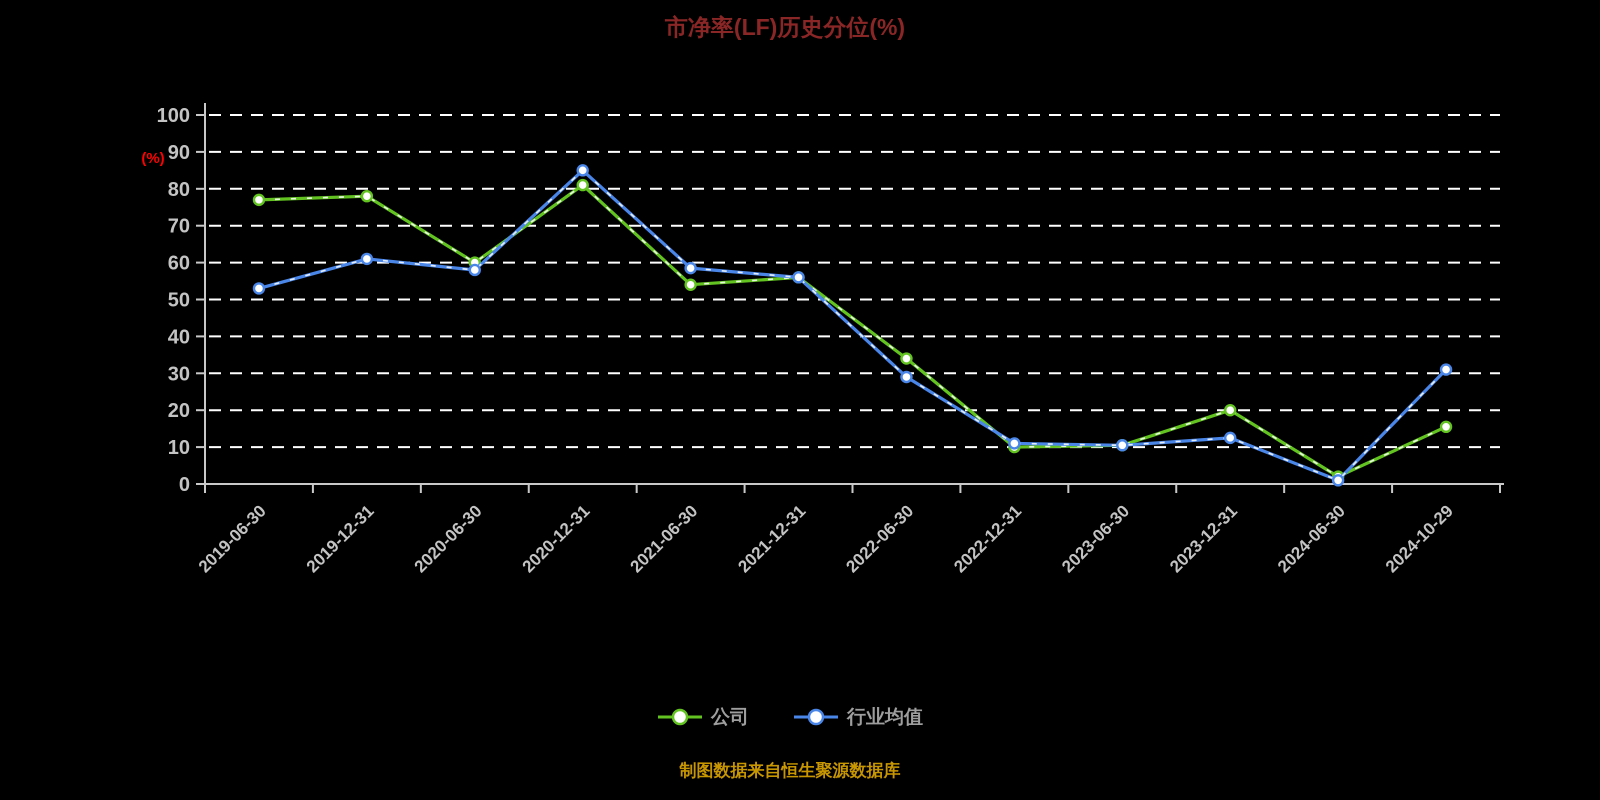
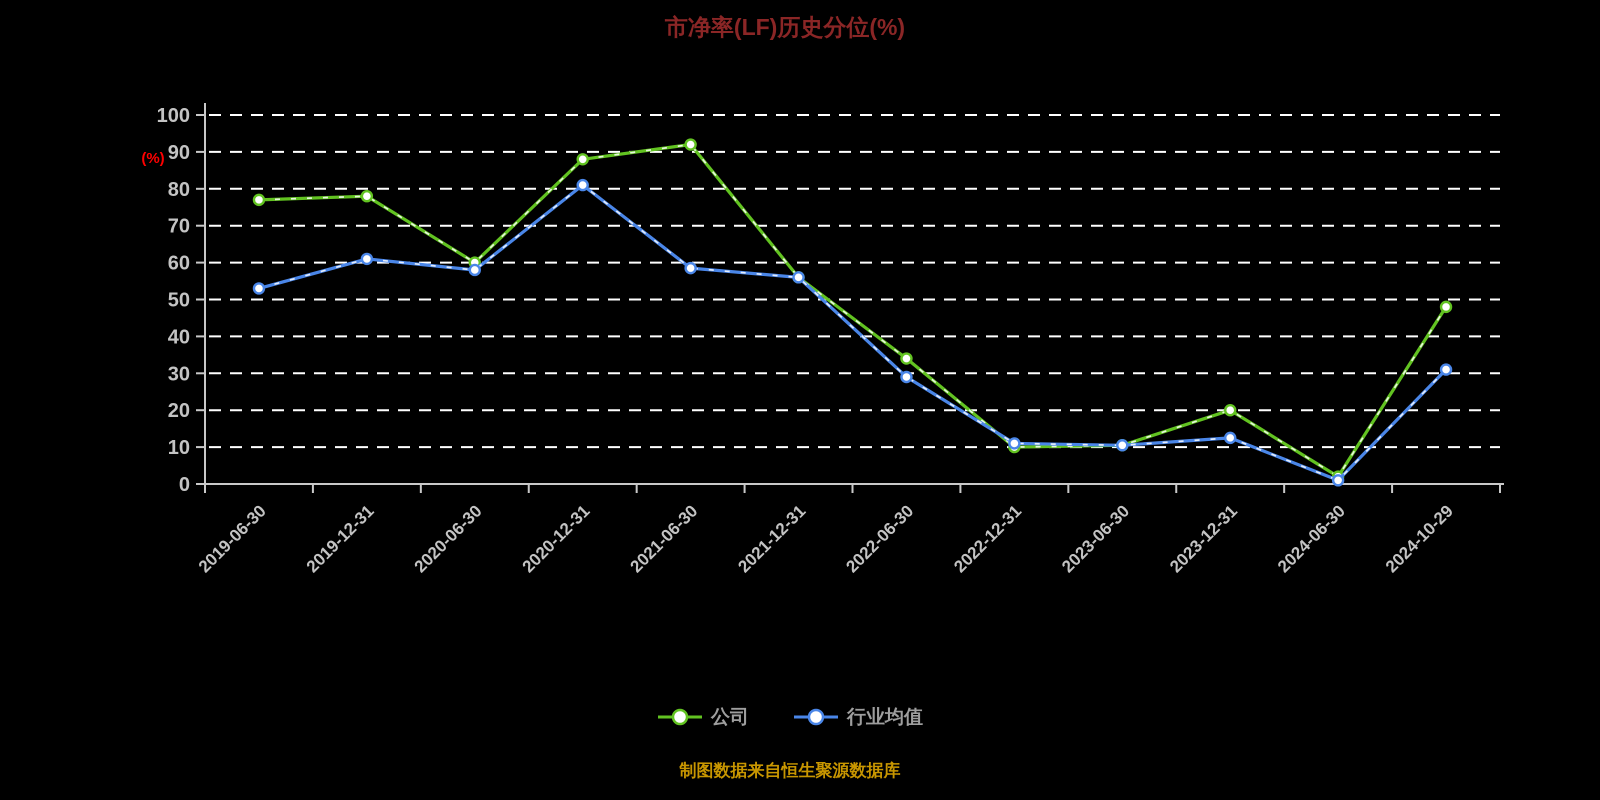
公司/2020-12-31: 81 -> 88
行业均值/2020-12-31: 85 -> 81
公司/2021-06-30: 54 -> 92
公司/2024-10-29: 16 -> 48
